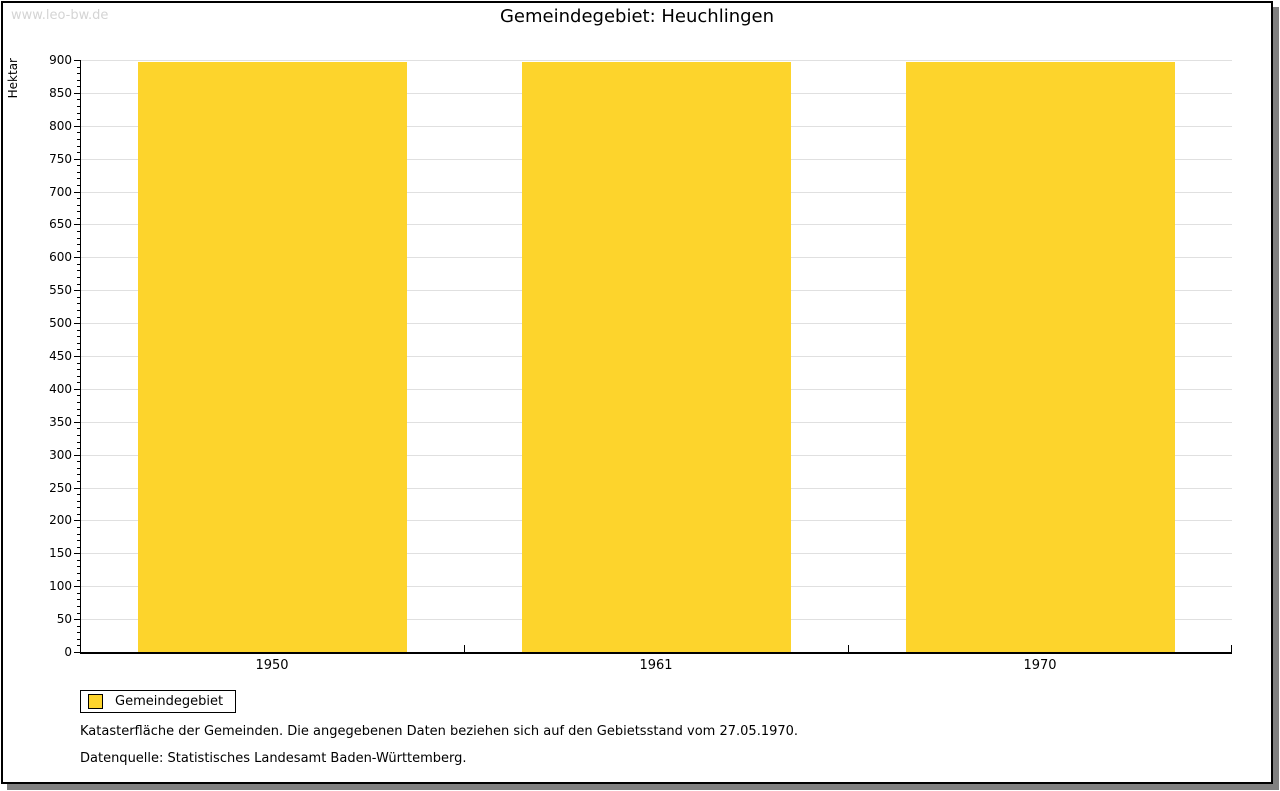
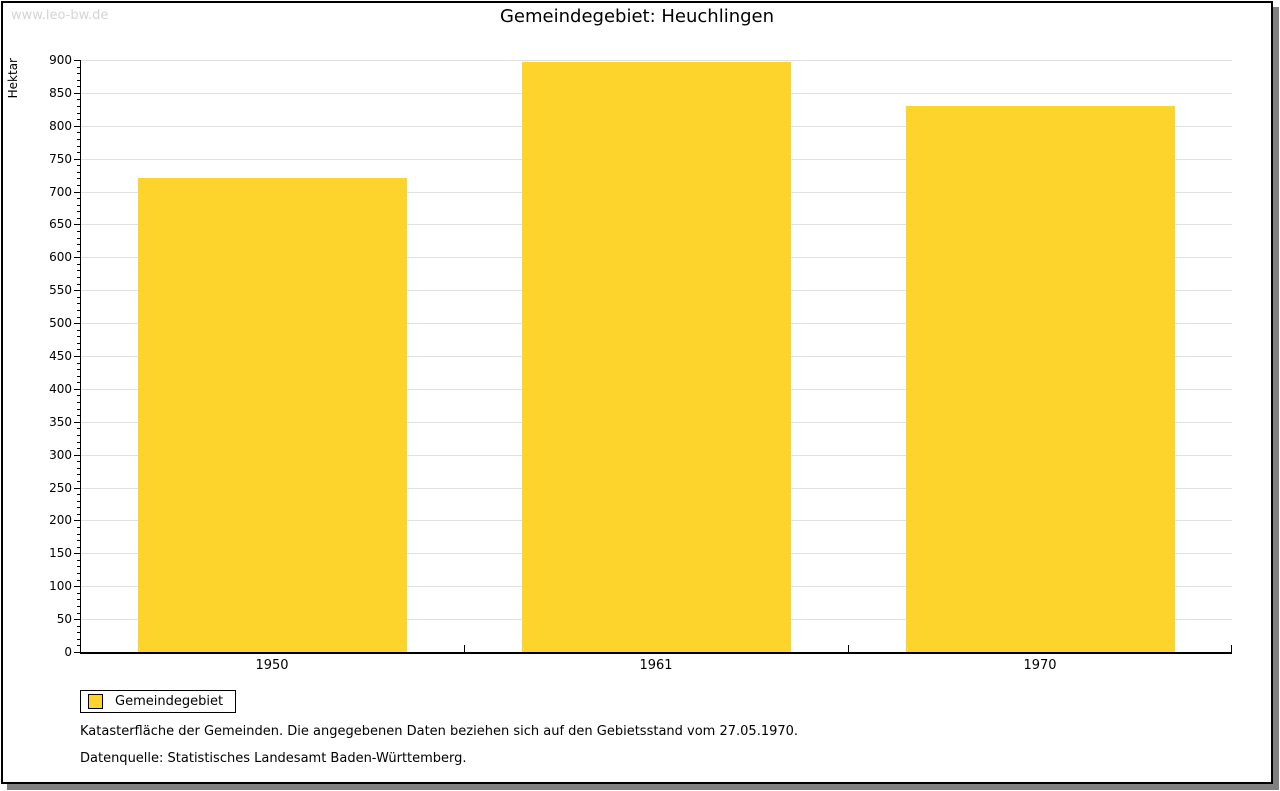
1950: 900 -> 720
1970: 900 -> 830
